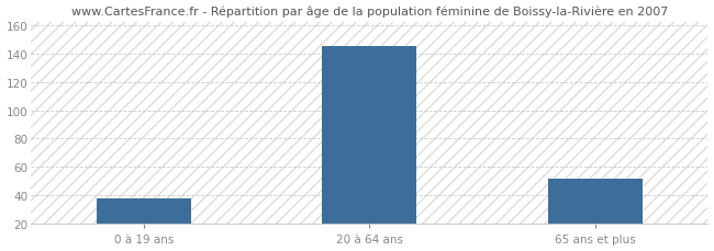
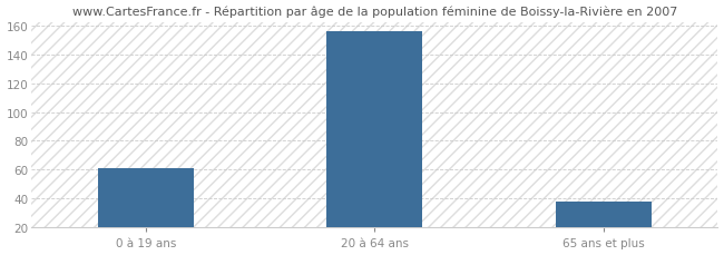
0 à 19 ans: 38 -> 61
20 à 64 ans: 145 -> 156
65 ans et plus: 52 -> 38
